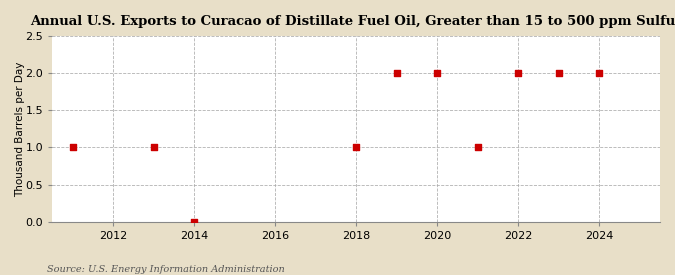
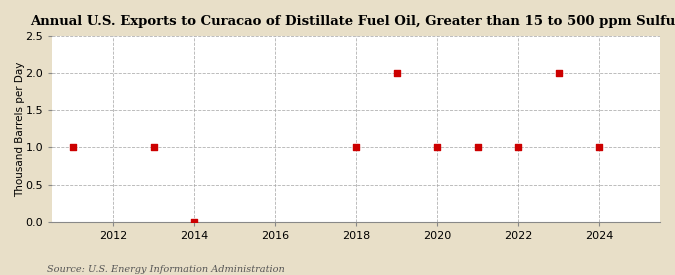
2020: 2 -> 1
2022: 2 -> 1
2024: 2 -> 1
